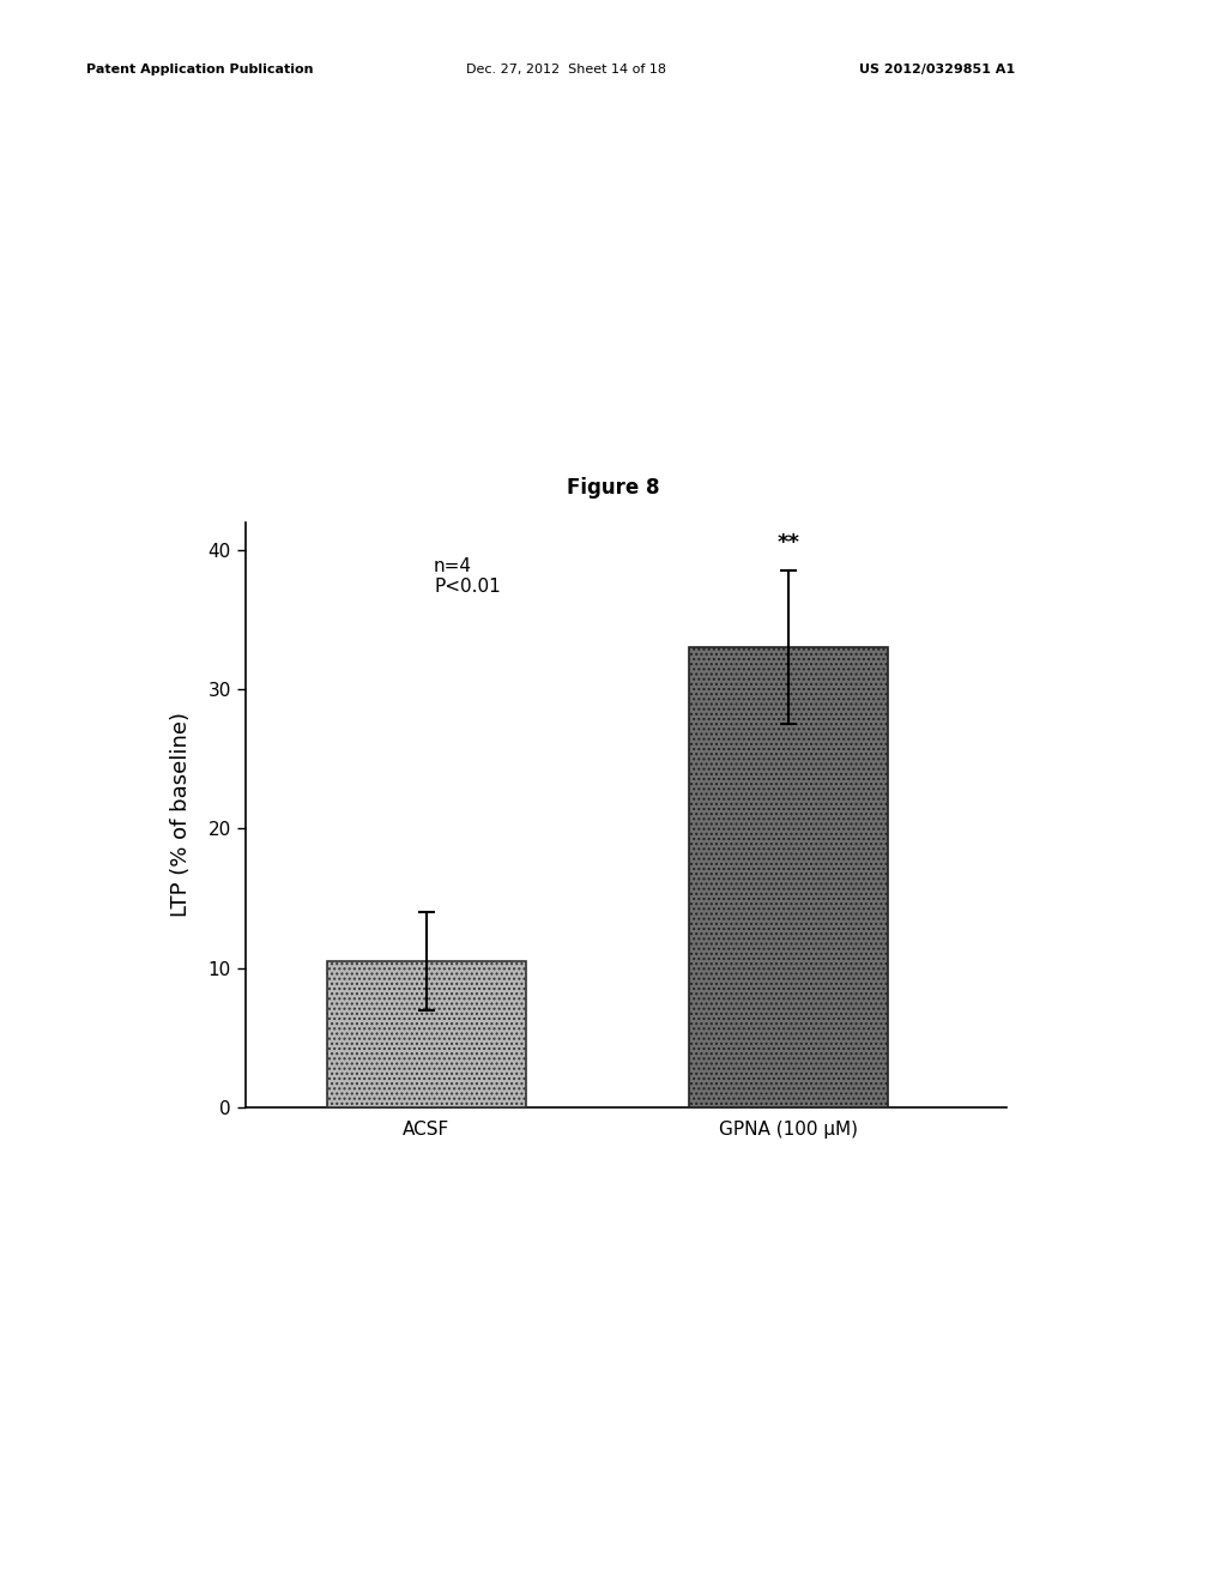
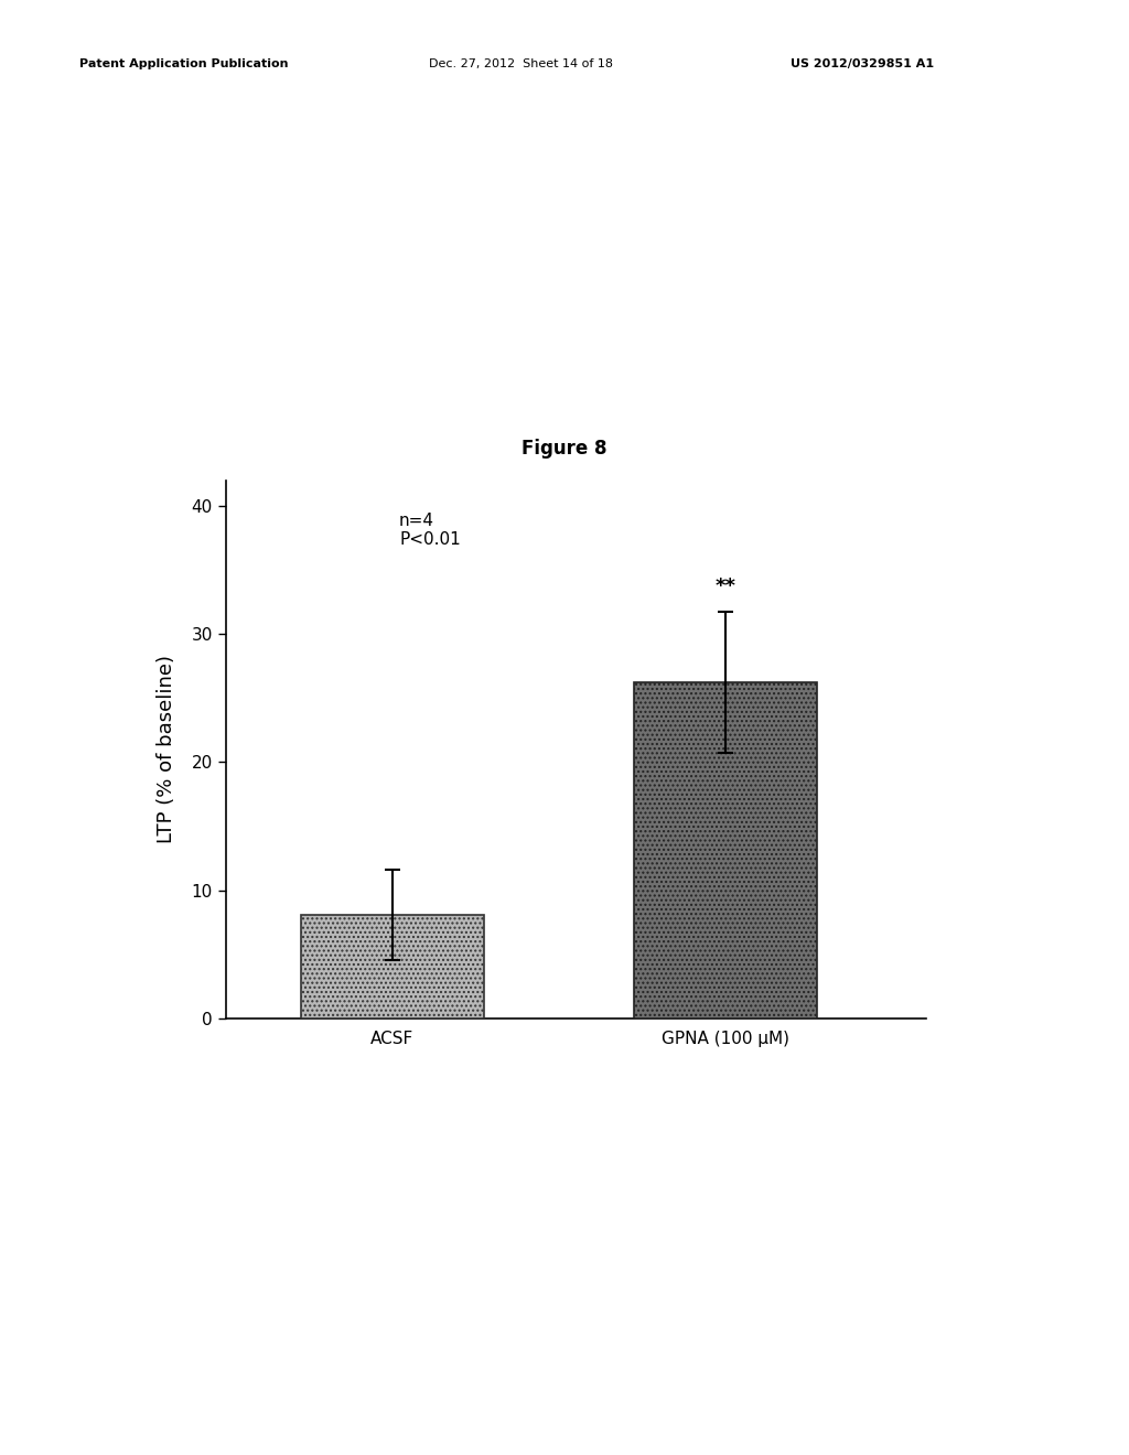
ACSF: 10.5 -> 8.1
GPNA (100 μM): 33.0 -> 26.2
